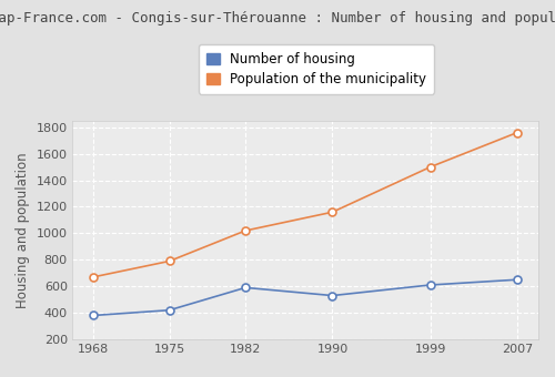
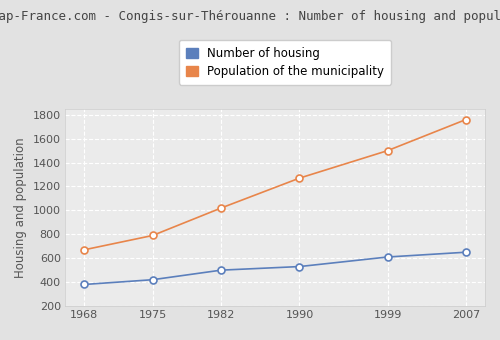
Number of housing/1982: 590 -> 500
Population of the municipality/1990: 1160 -> 1270
